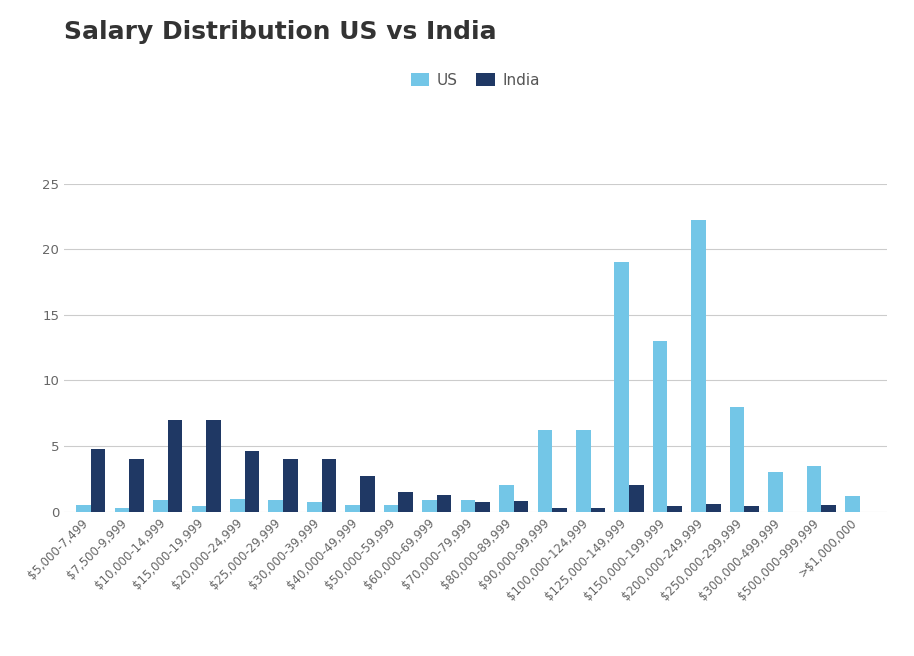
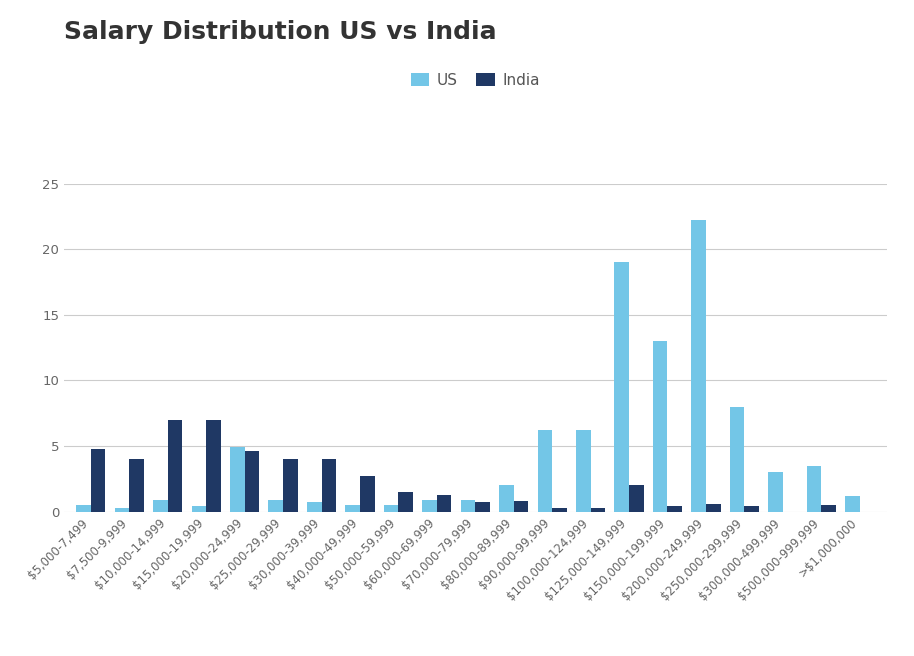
US/$20,000-24,999: 1.0 -> 4.9
